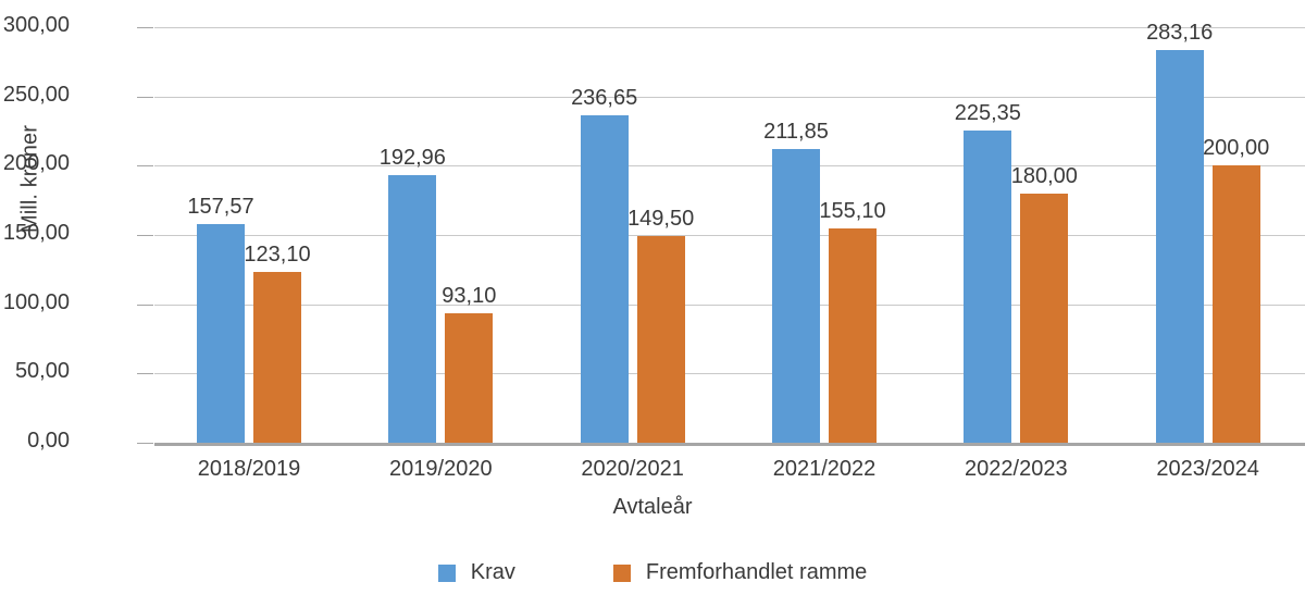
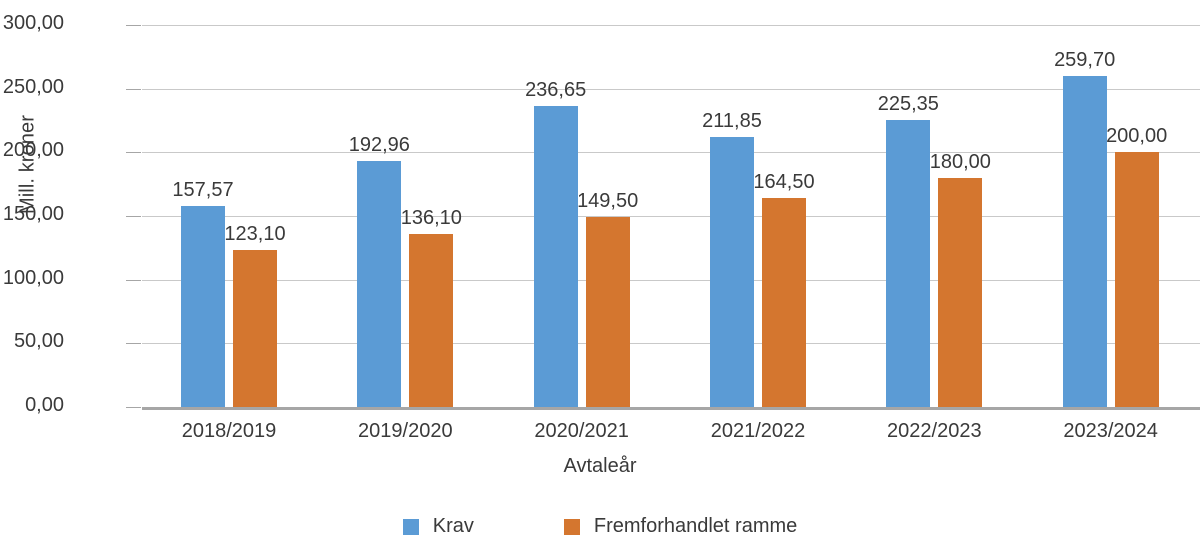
Fremforhandlet ramme/2019/2020: 93,10 -> 136,10
Fremforhandlet ramme/2021/2022: 155,10 -> 164,50
Krav/2023/2024: 283,16 -> 259,70
